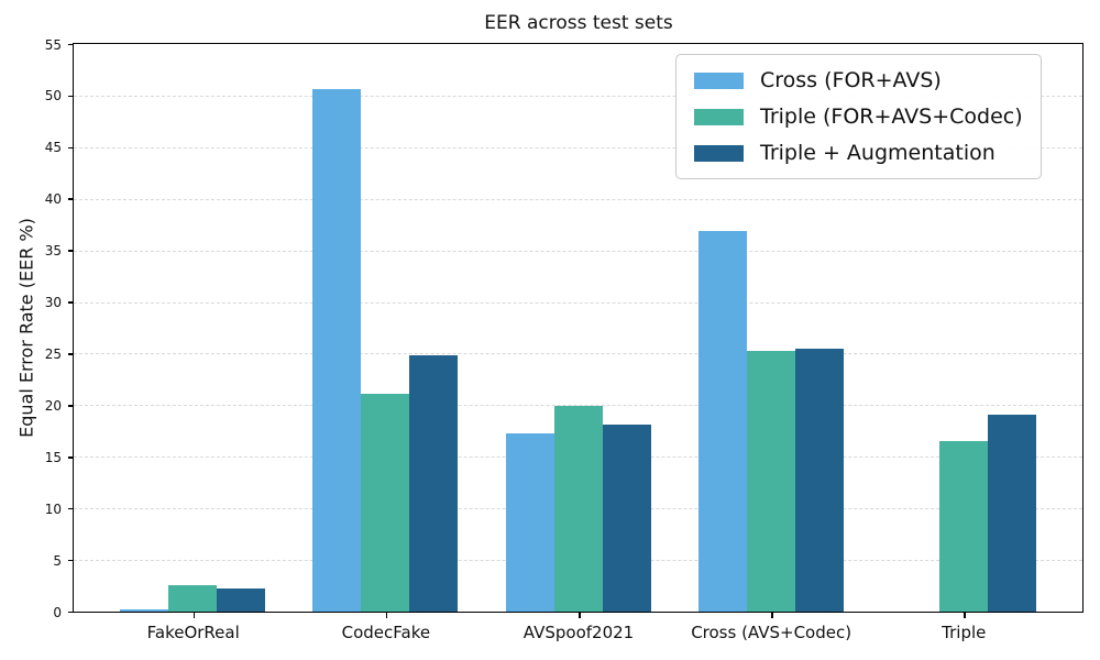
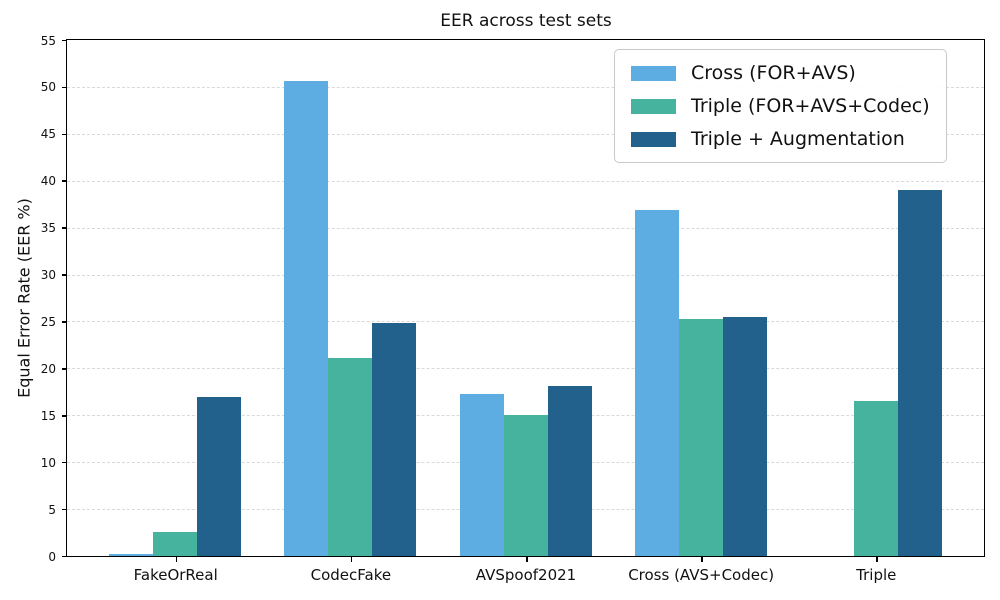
Triple + Augmentation/FakeOrReal: 2 -> 17
Triple (FOR+AVS+Codec)/AVSpoof2021: 20 -> 15
Triple + Augmentation/Triple: 19 -> 39
